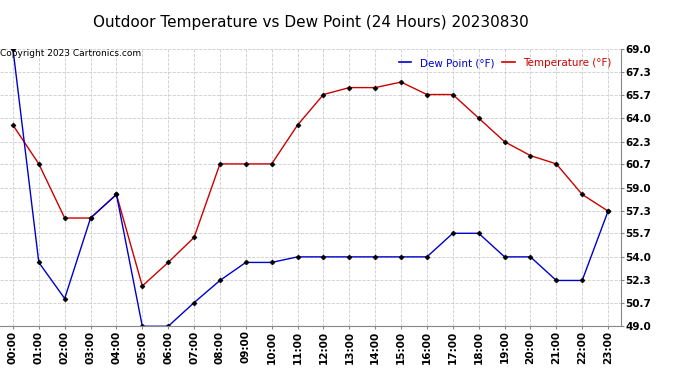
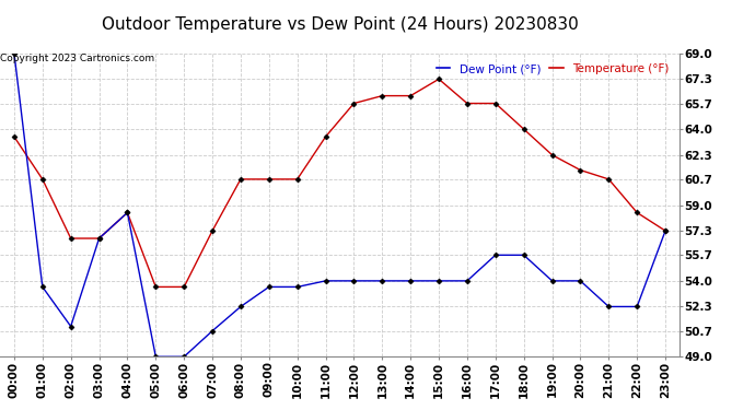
Temperature (°F)/05:00: 51.9 -> 53.6
Temperature (°F)/07:00: 55.4 -> 57.3
Temperature (°F)/15:00: 66.6 -> 67.3
